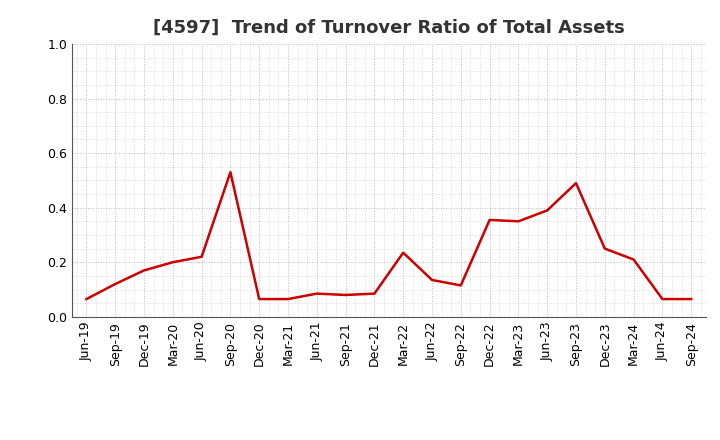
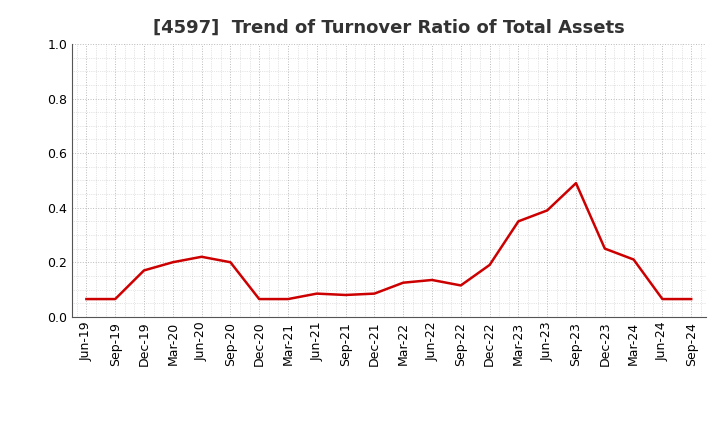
Sep-19: 0.120 -> 0.065
Sep-20: 0.530 -> 0.200
Mar-22: 0.235 -> 0.125
Dec-22: 0.355 -> 0.190
